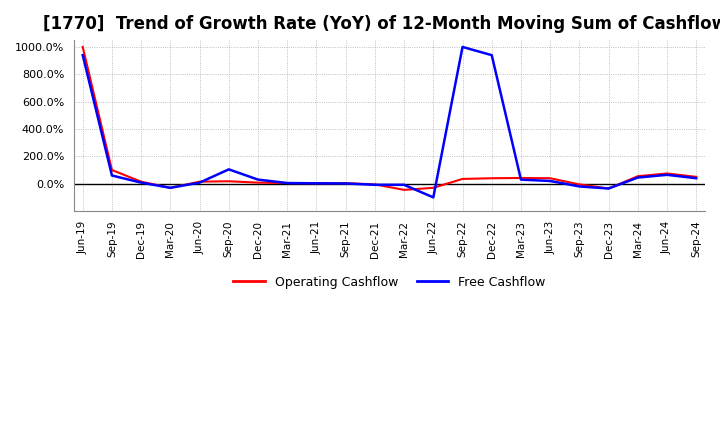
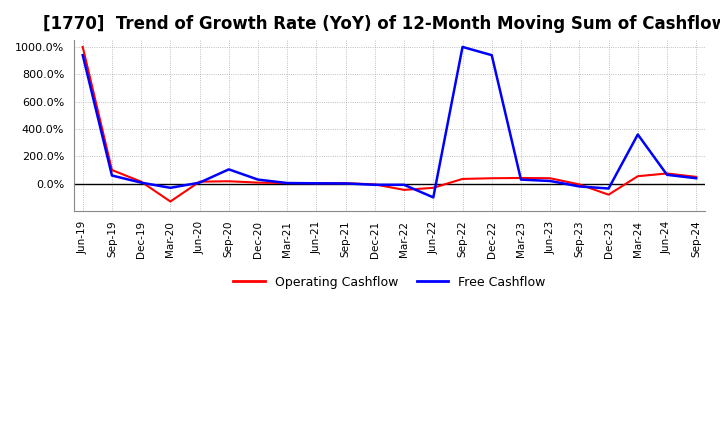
Operating Cashflow/Mar-20: -30% -> -130%
Operating Cashflow/Dec-23: -40% -> -80%
Free Cashflow/Mar-24: 40% -> 360%
